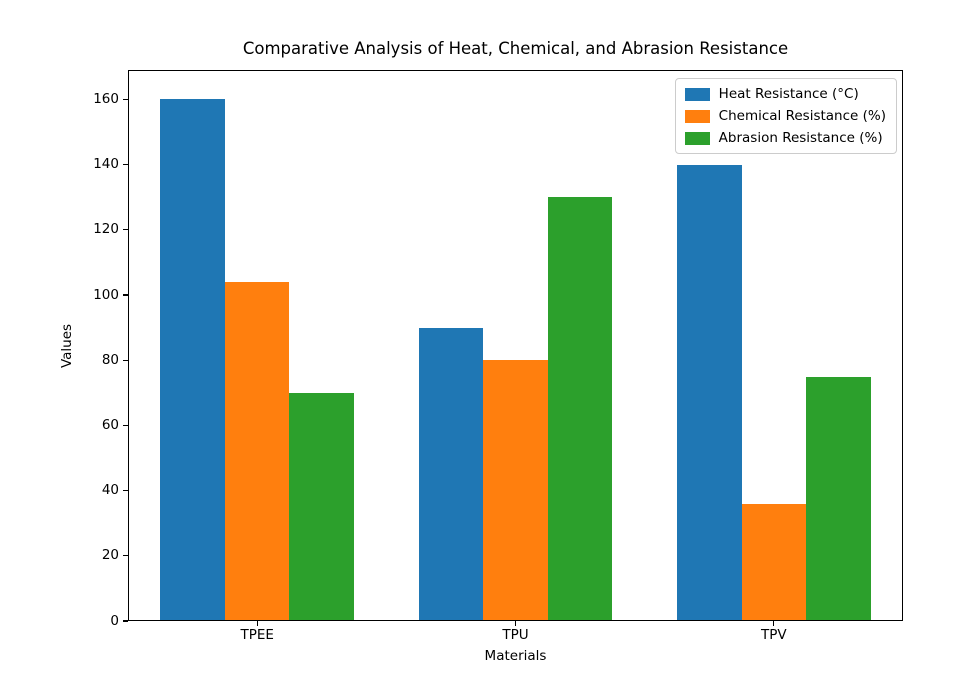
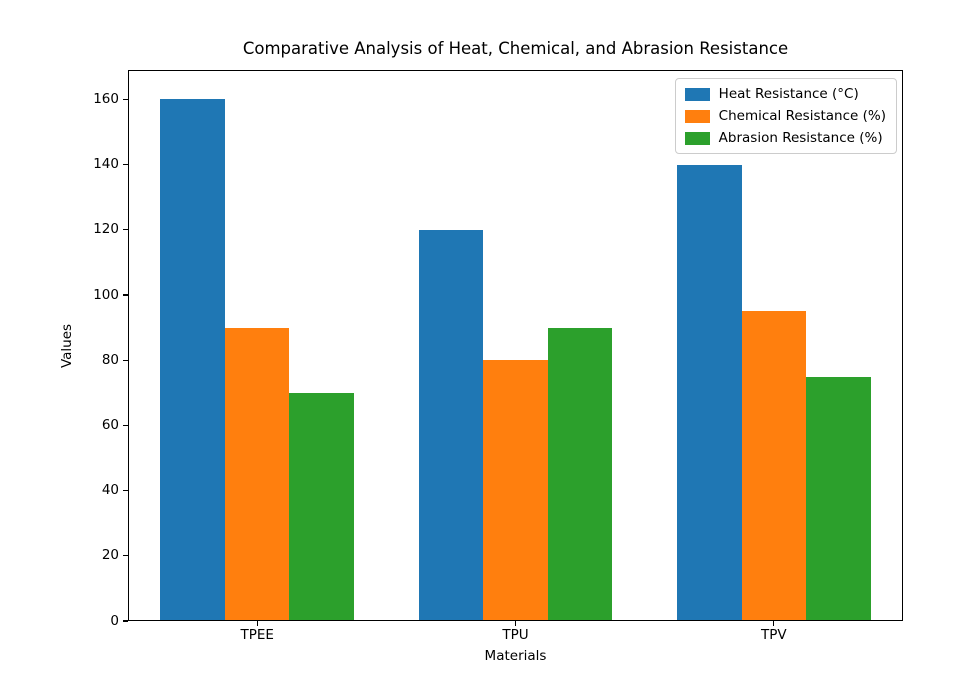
Chemical Resistance (%)/TPEE: 104 -> 90
Heat Resistance (°C)/TPU: 90 -> 120
Abrasion Resistance (%)/TPU: 130 -> 90
Chemical Resistance (%)/TPV: 36 -> 95
